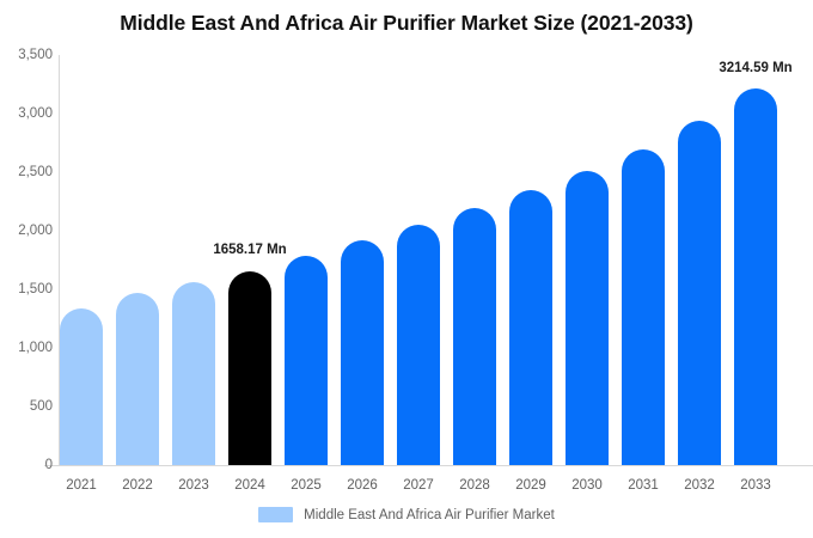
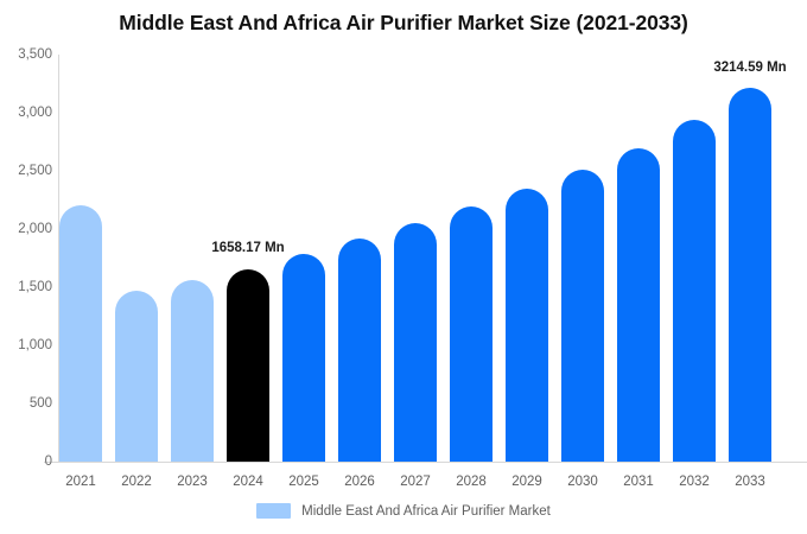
2021: 1300 -> 2200
